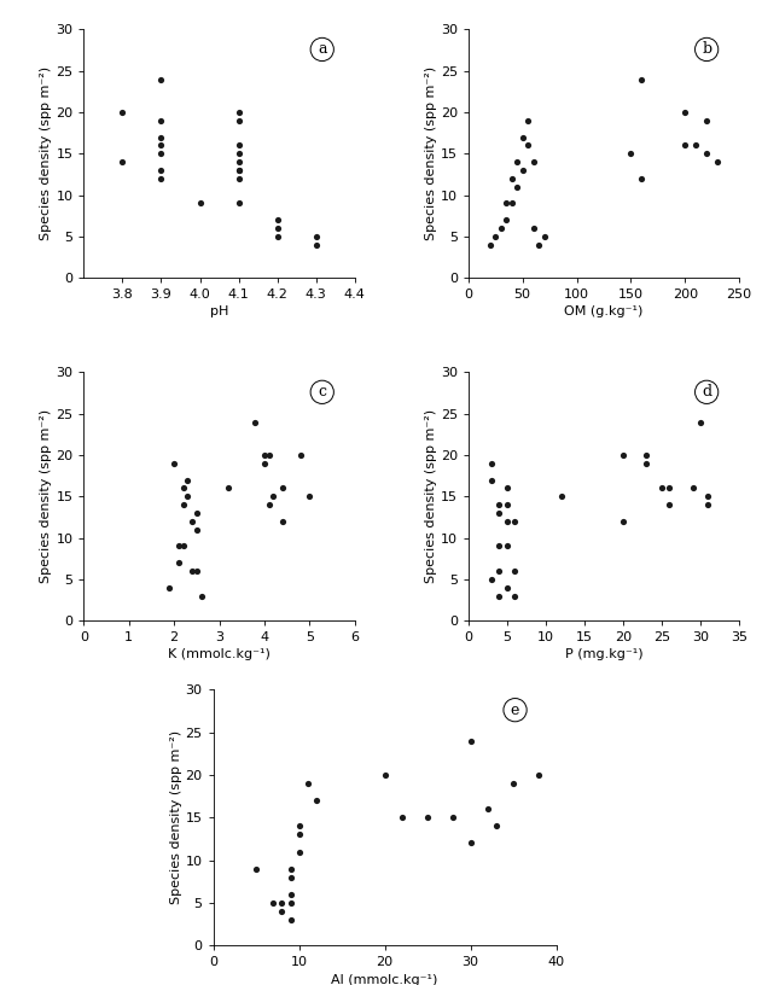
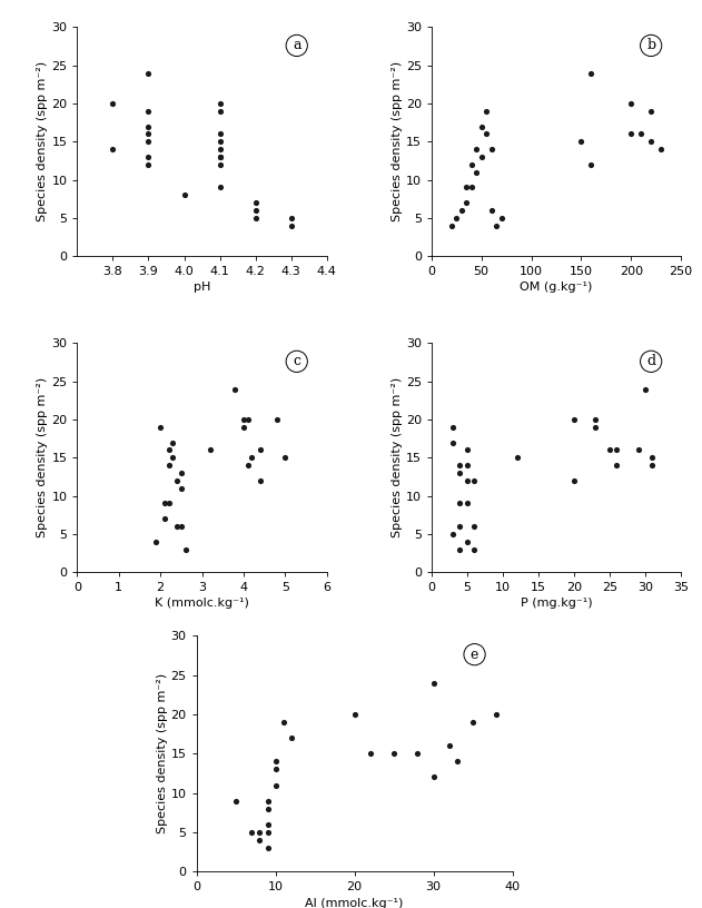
4.0: 9 -> 8
